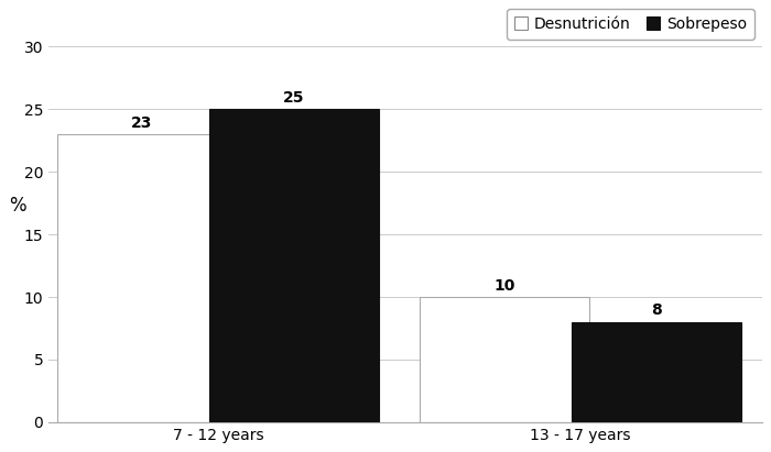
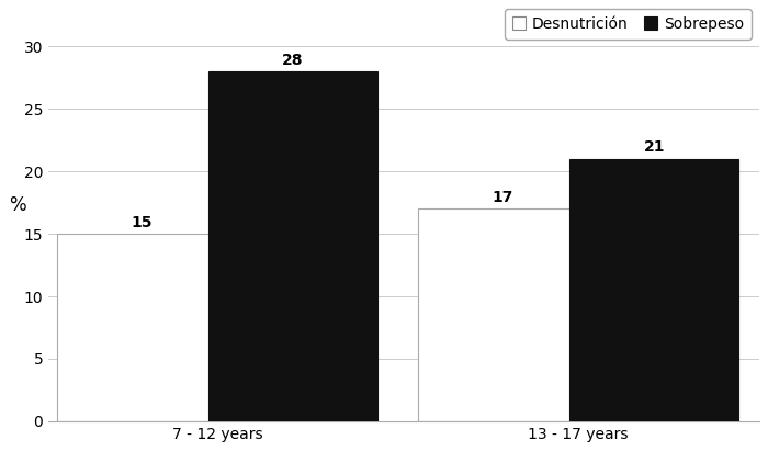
Desnutrición/7 - 12 years: 23 -> 15
Sobrepeso/7 - 12 years: 25 -> 28
Desnutrición/13 - 17 years: 10 -> 17
Sobrepeso/13 - 17 years: 8 -> 21
